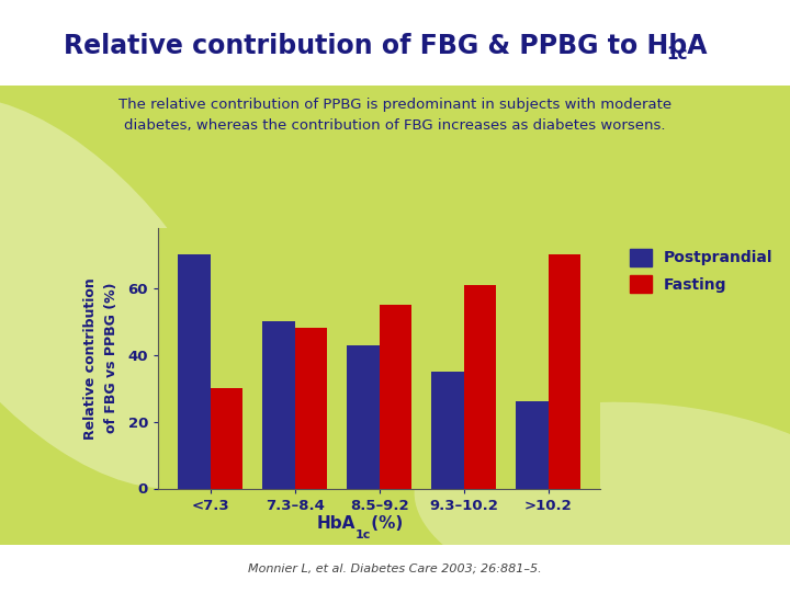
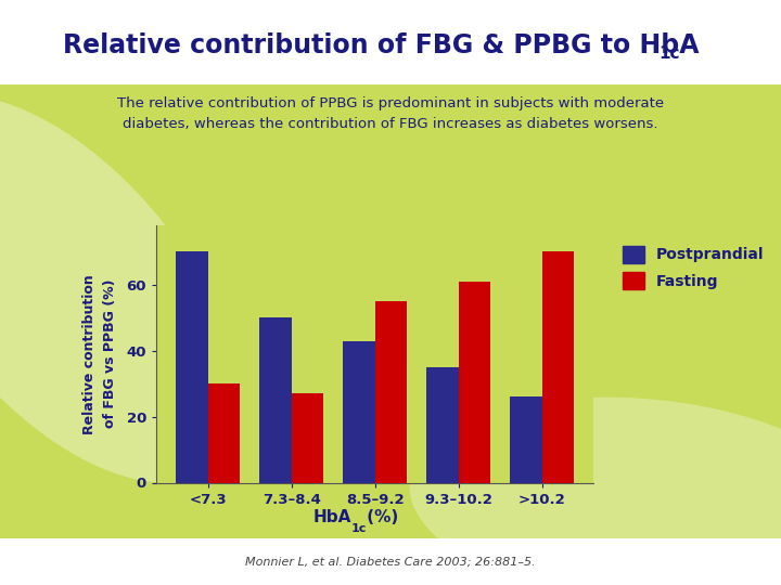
Fasting/7.3–8.4: 48 -> 27
